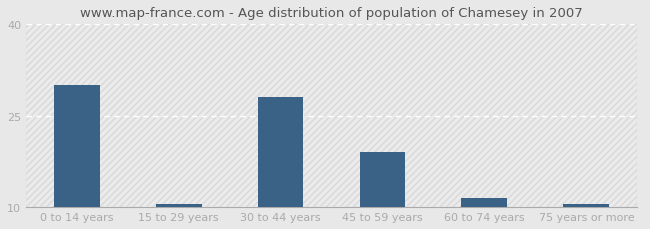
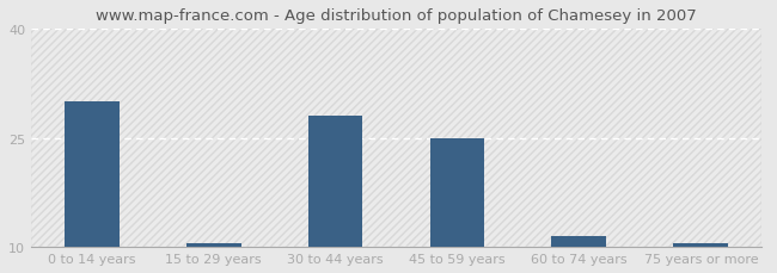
45 to 59 years: 19.0 -> 25.0
